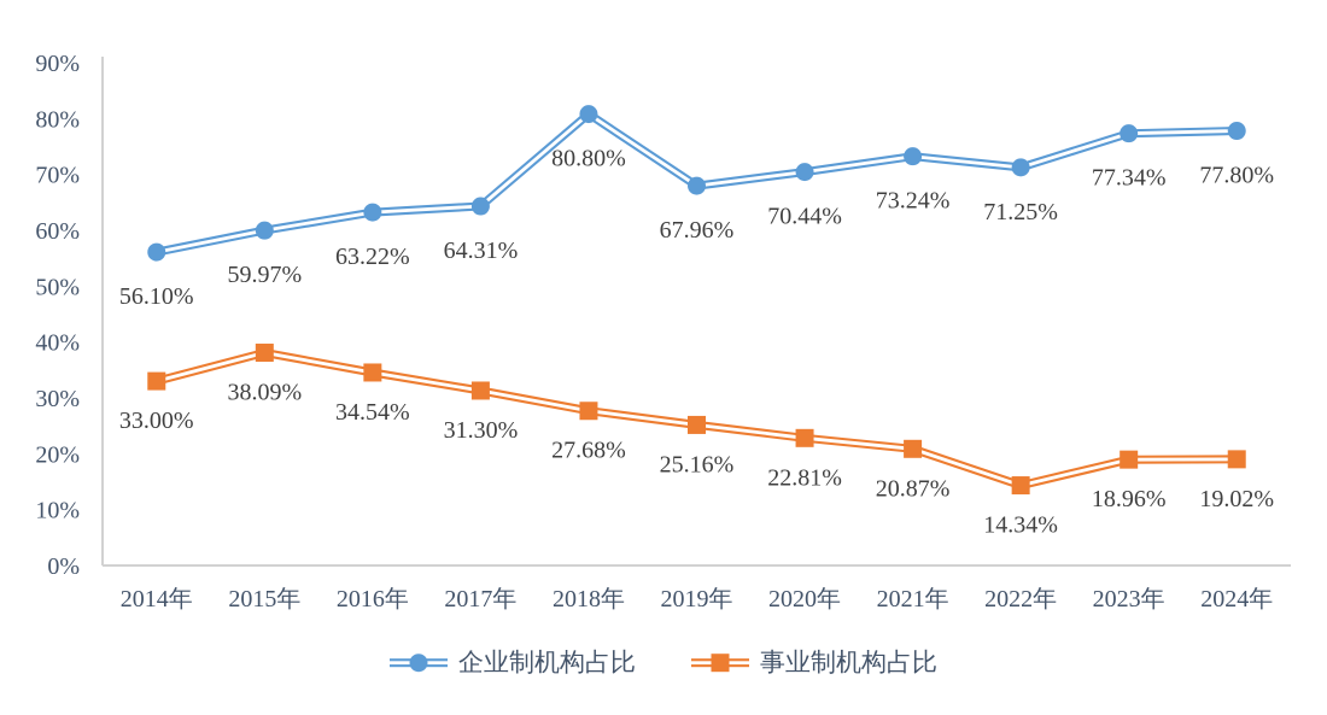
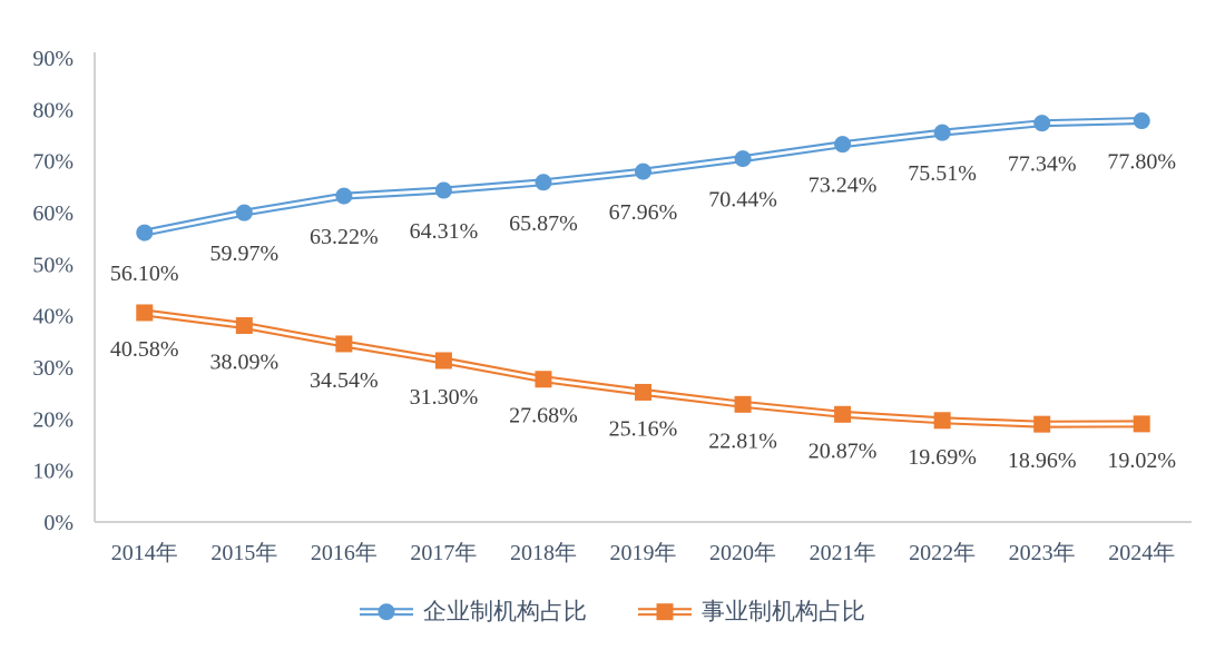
事业制机构占比/2014年: 33.00% -> 40.58%
企业制机构占比/2018年: 80.80% -> 65.87%
企业制机构占比/2022年: 71.25% -> 75.51%
事业制机构占比/2022年: 14.34% -> 19.69%
